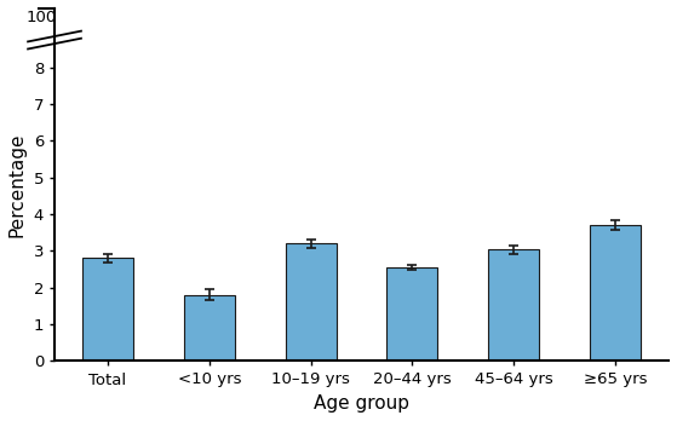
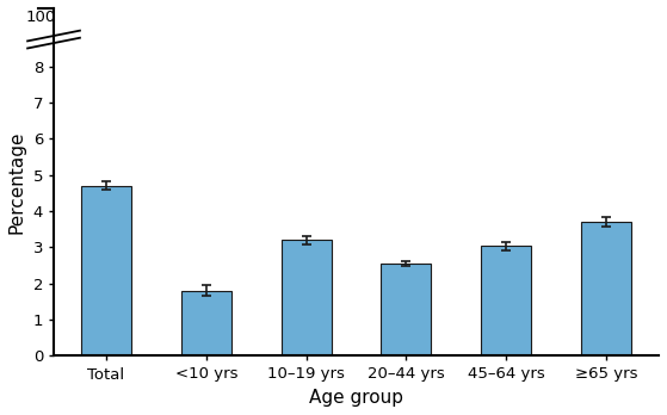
Total: 2.80 -> 4.70
